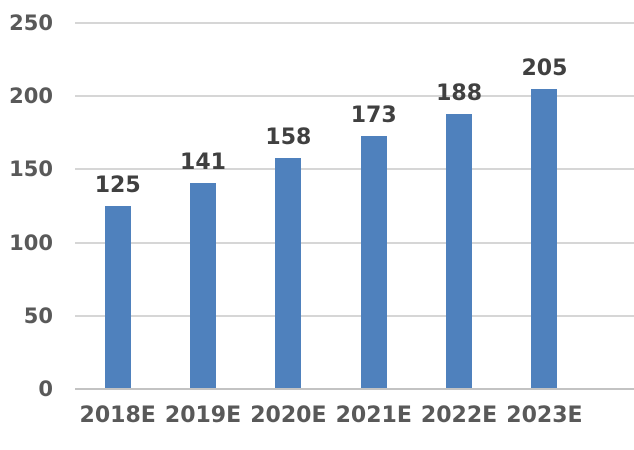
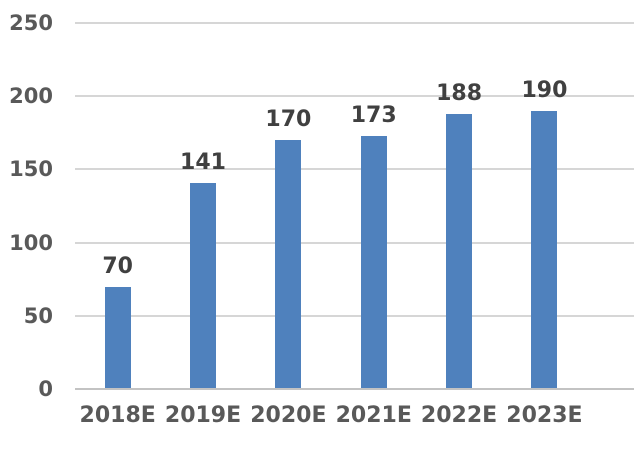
2018E: 125 -> 70
2020E: 158 -> 170
2023E: 205 -> 190
